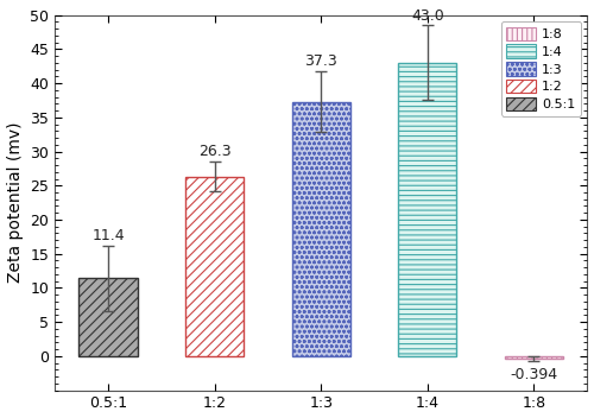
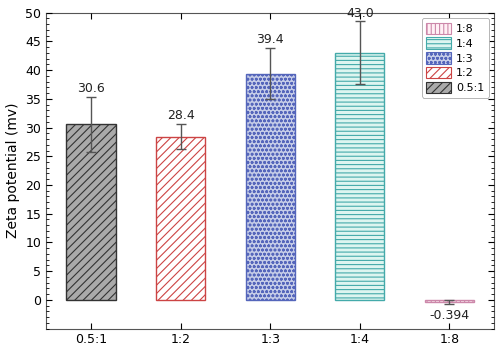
0.5:1: 11.4 -> 30.6
1:2: 26.3 -> 28.4
1:3: 37.3 -> 39.4
